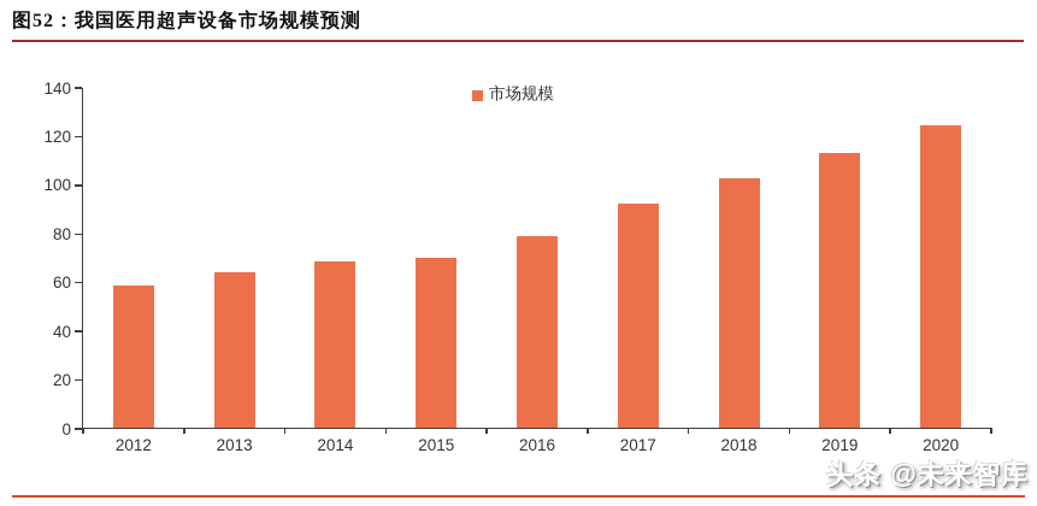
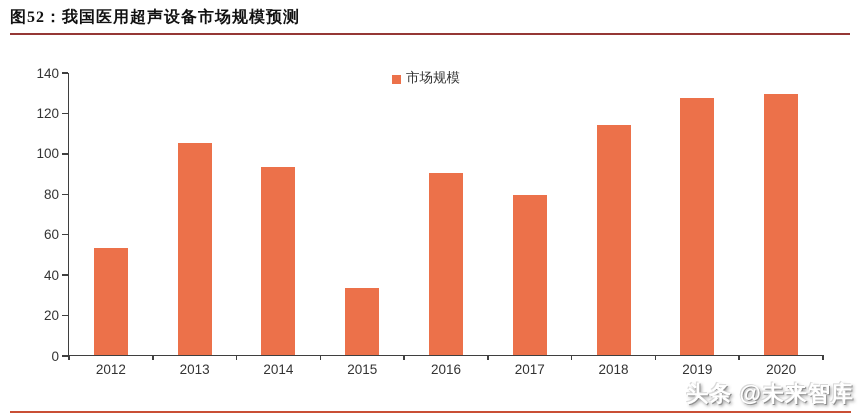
2012: 58 -> 53
2013: 64 -> 105
2014: 68 -> 93
2015: 70 -> 33
2016: 78 -> 90
2017: 92 -> 79
2018: 102 -> 114
2019: 113 -> 127
2020: 124 -> 129
